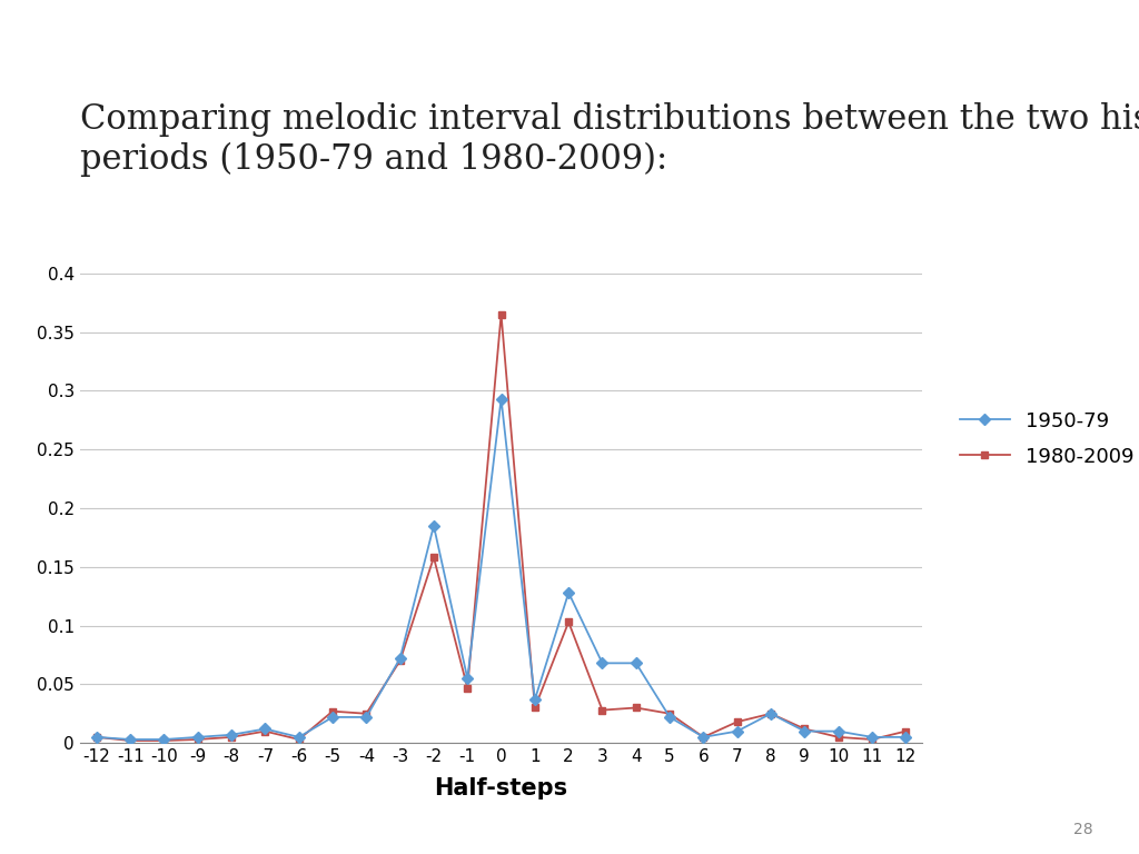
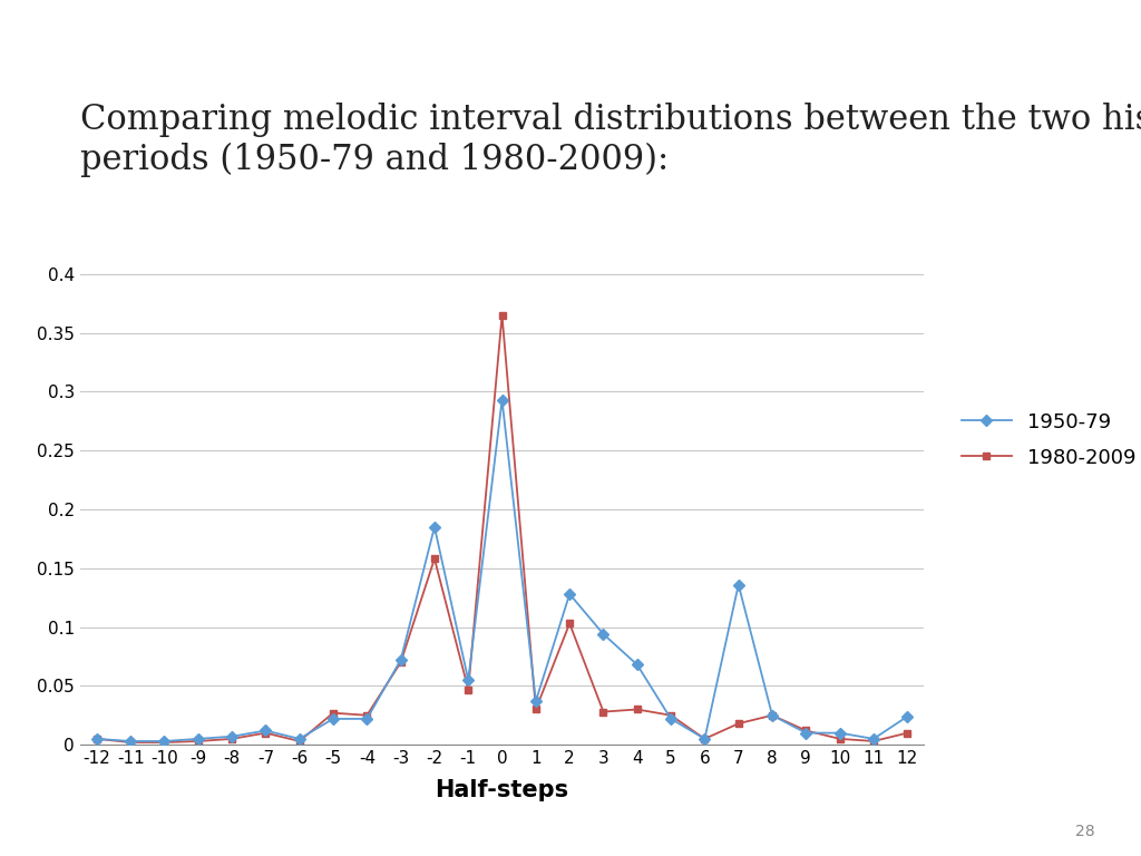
1950-79/3: 0.068 -> 0.094
1950-79/7: 0.010 -> 0.136
1950-79/12: 0.005 -> 0.024
